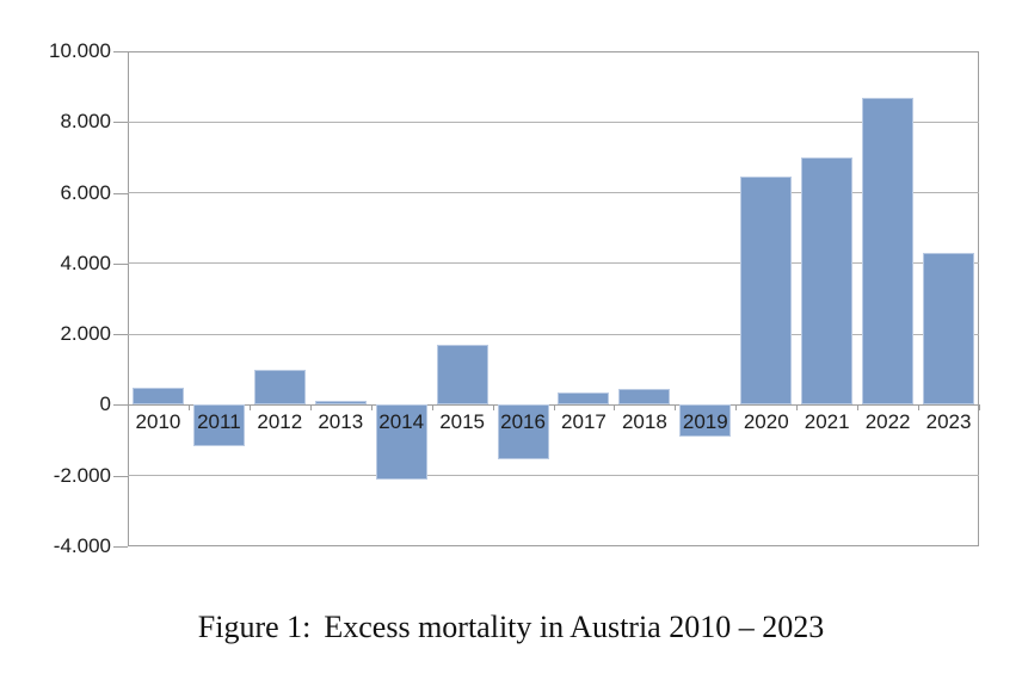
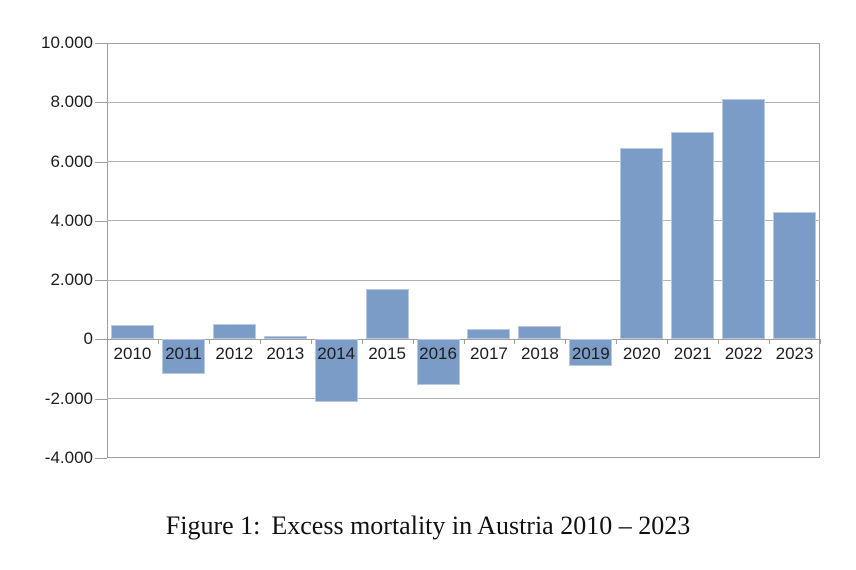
2012: 1000 -> 500
2022: 8700 -> 8100
